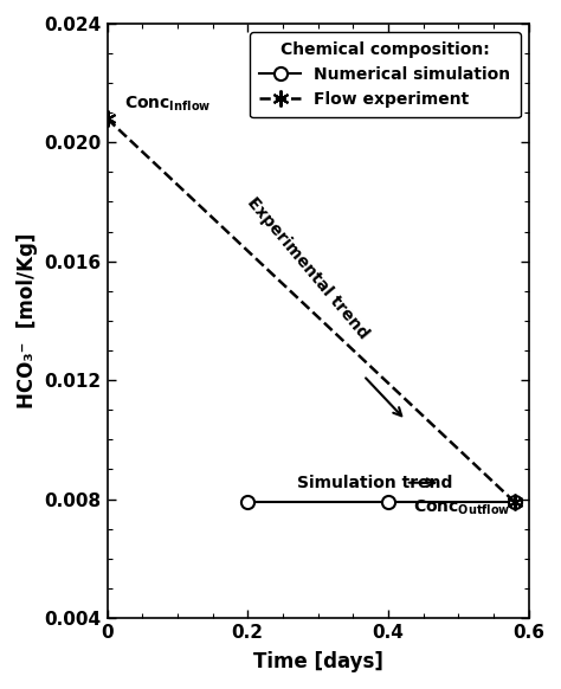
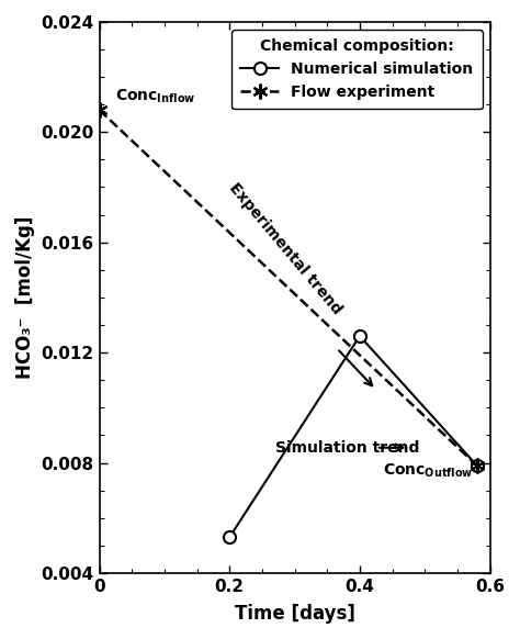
0.2: 0.0079 -> 0.0053
0.4: 0.0079 -> 0.0126
